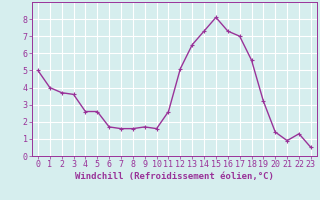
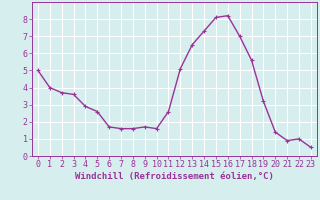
4: 2.6 -> 2.9
16: 7.3 -> 8.2
22: 1.3 -> 1.0
